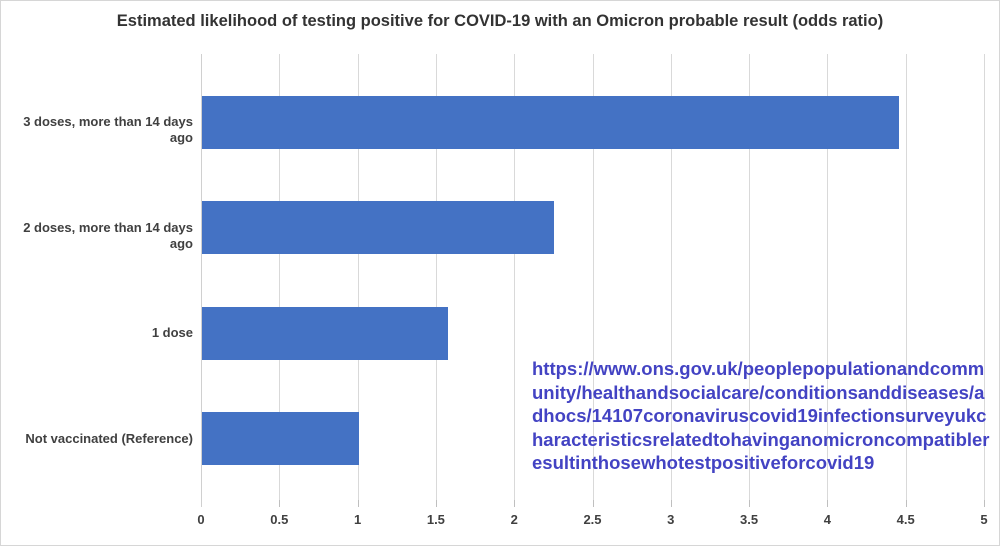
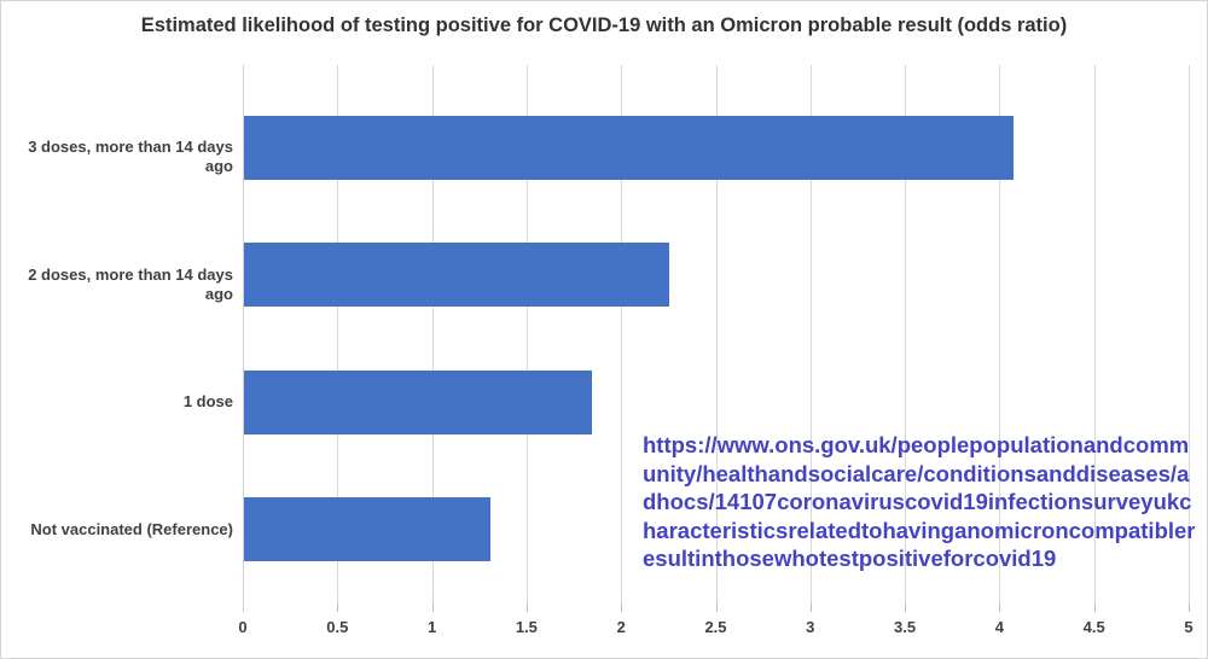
3 doses, more than 14 days ago: 4.45 -> 4.07
1 dose: 1.57 -> 1.84
Not vaccinated (Reference): 1.00 -> 1.30
